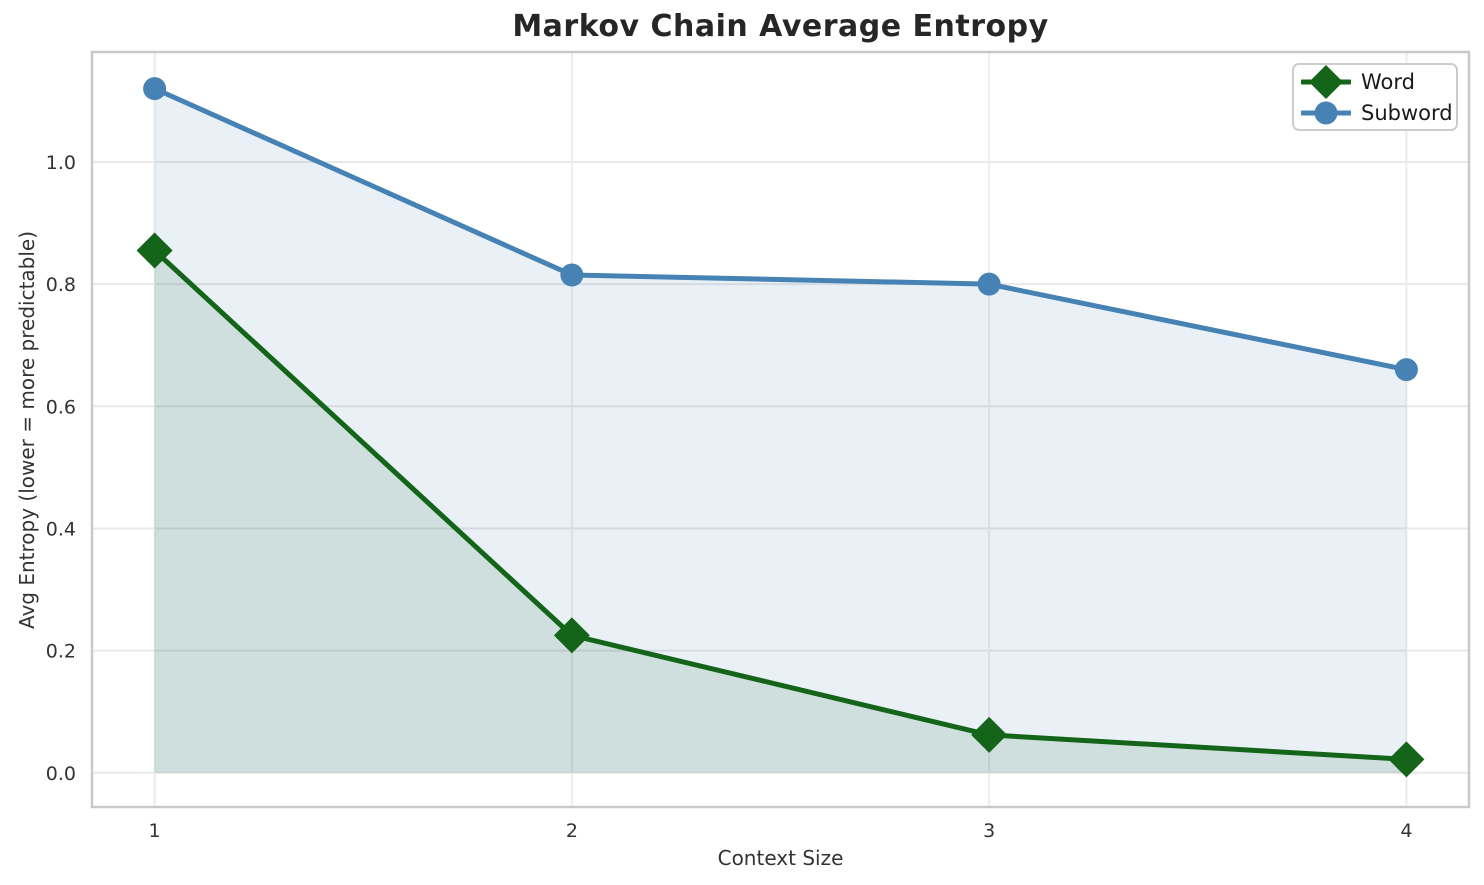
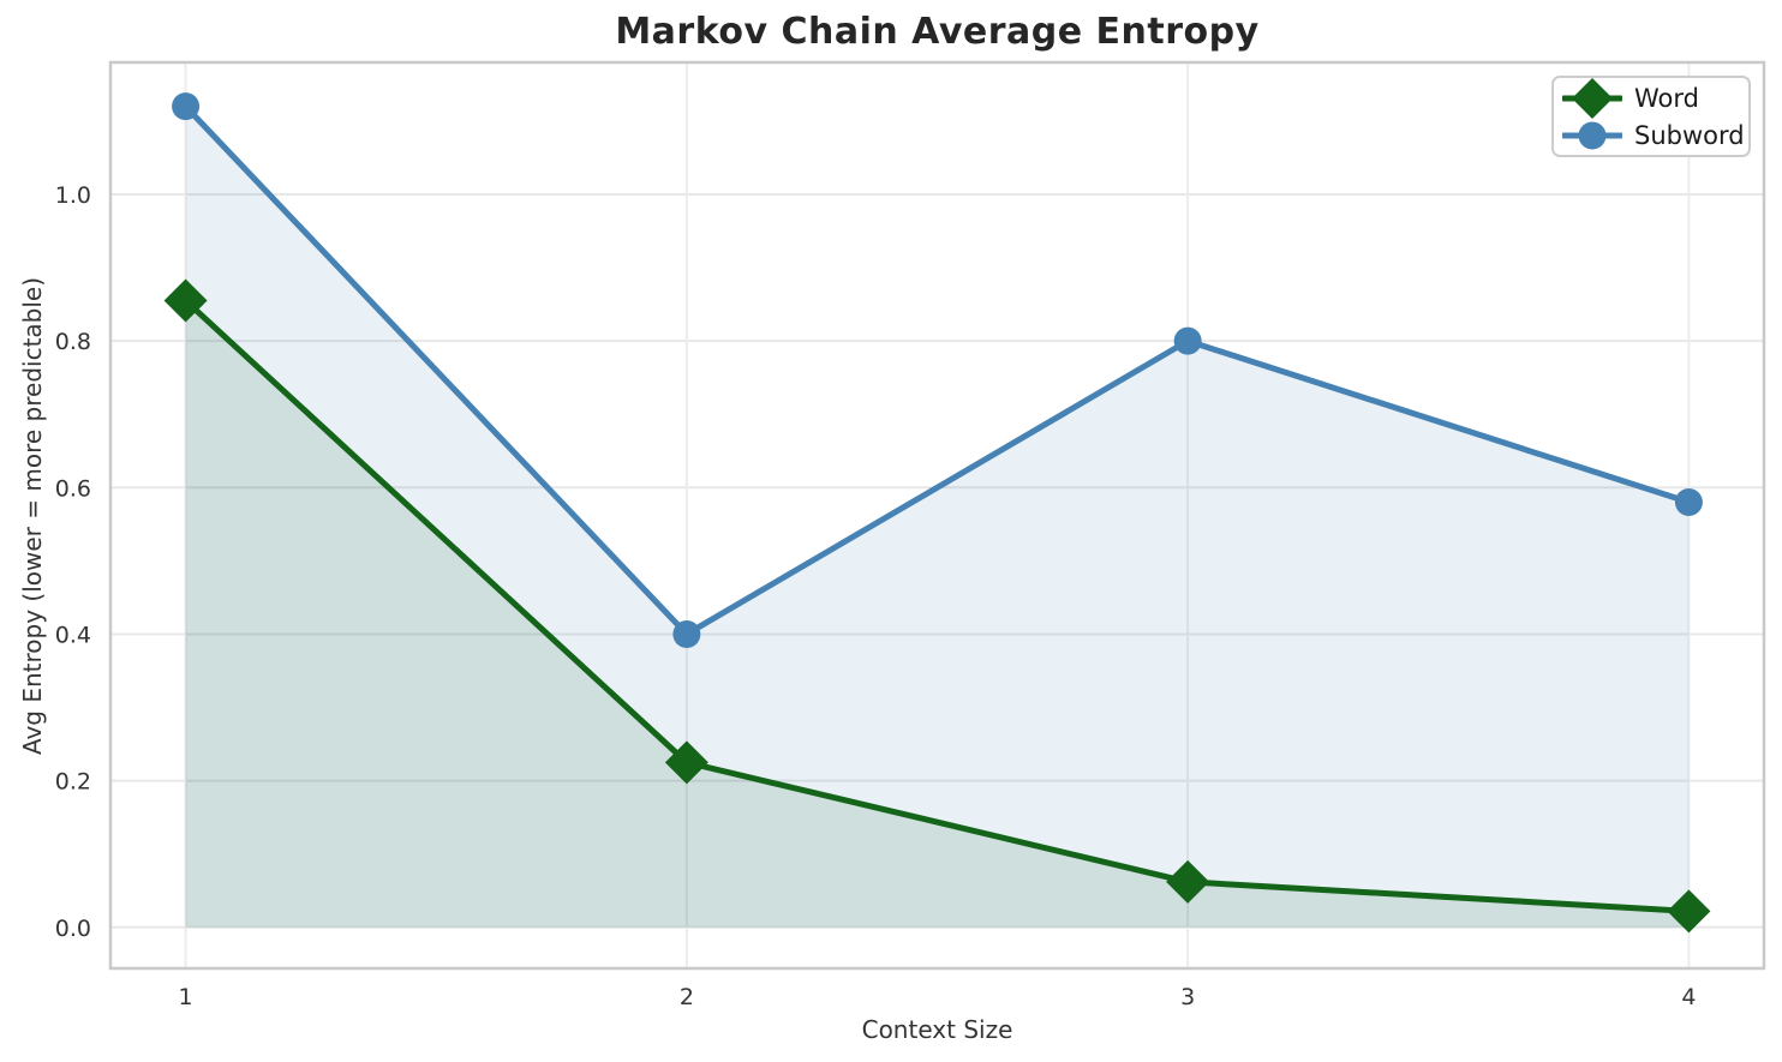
Subword/2: 0.81 -> 0.40
Subword/4: 0.66 -> 0.58
